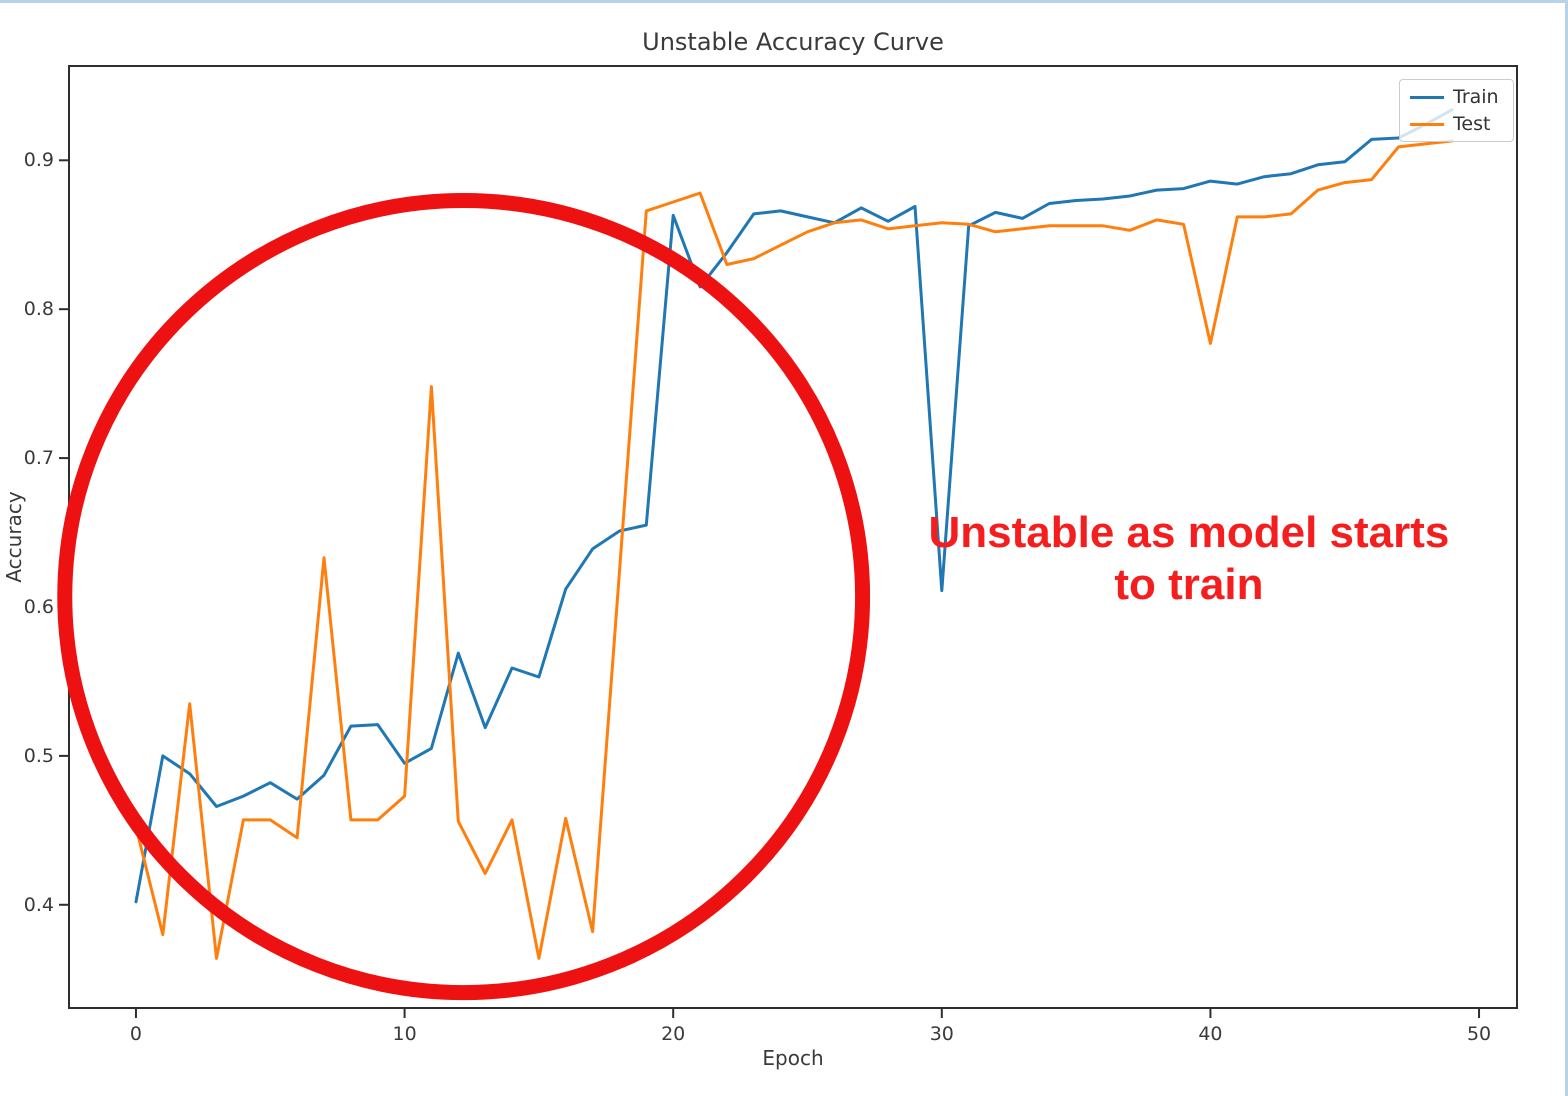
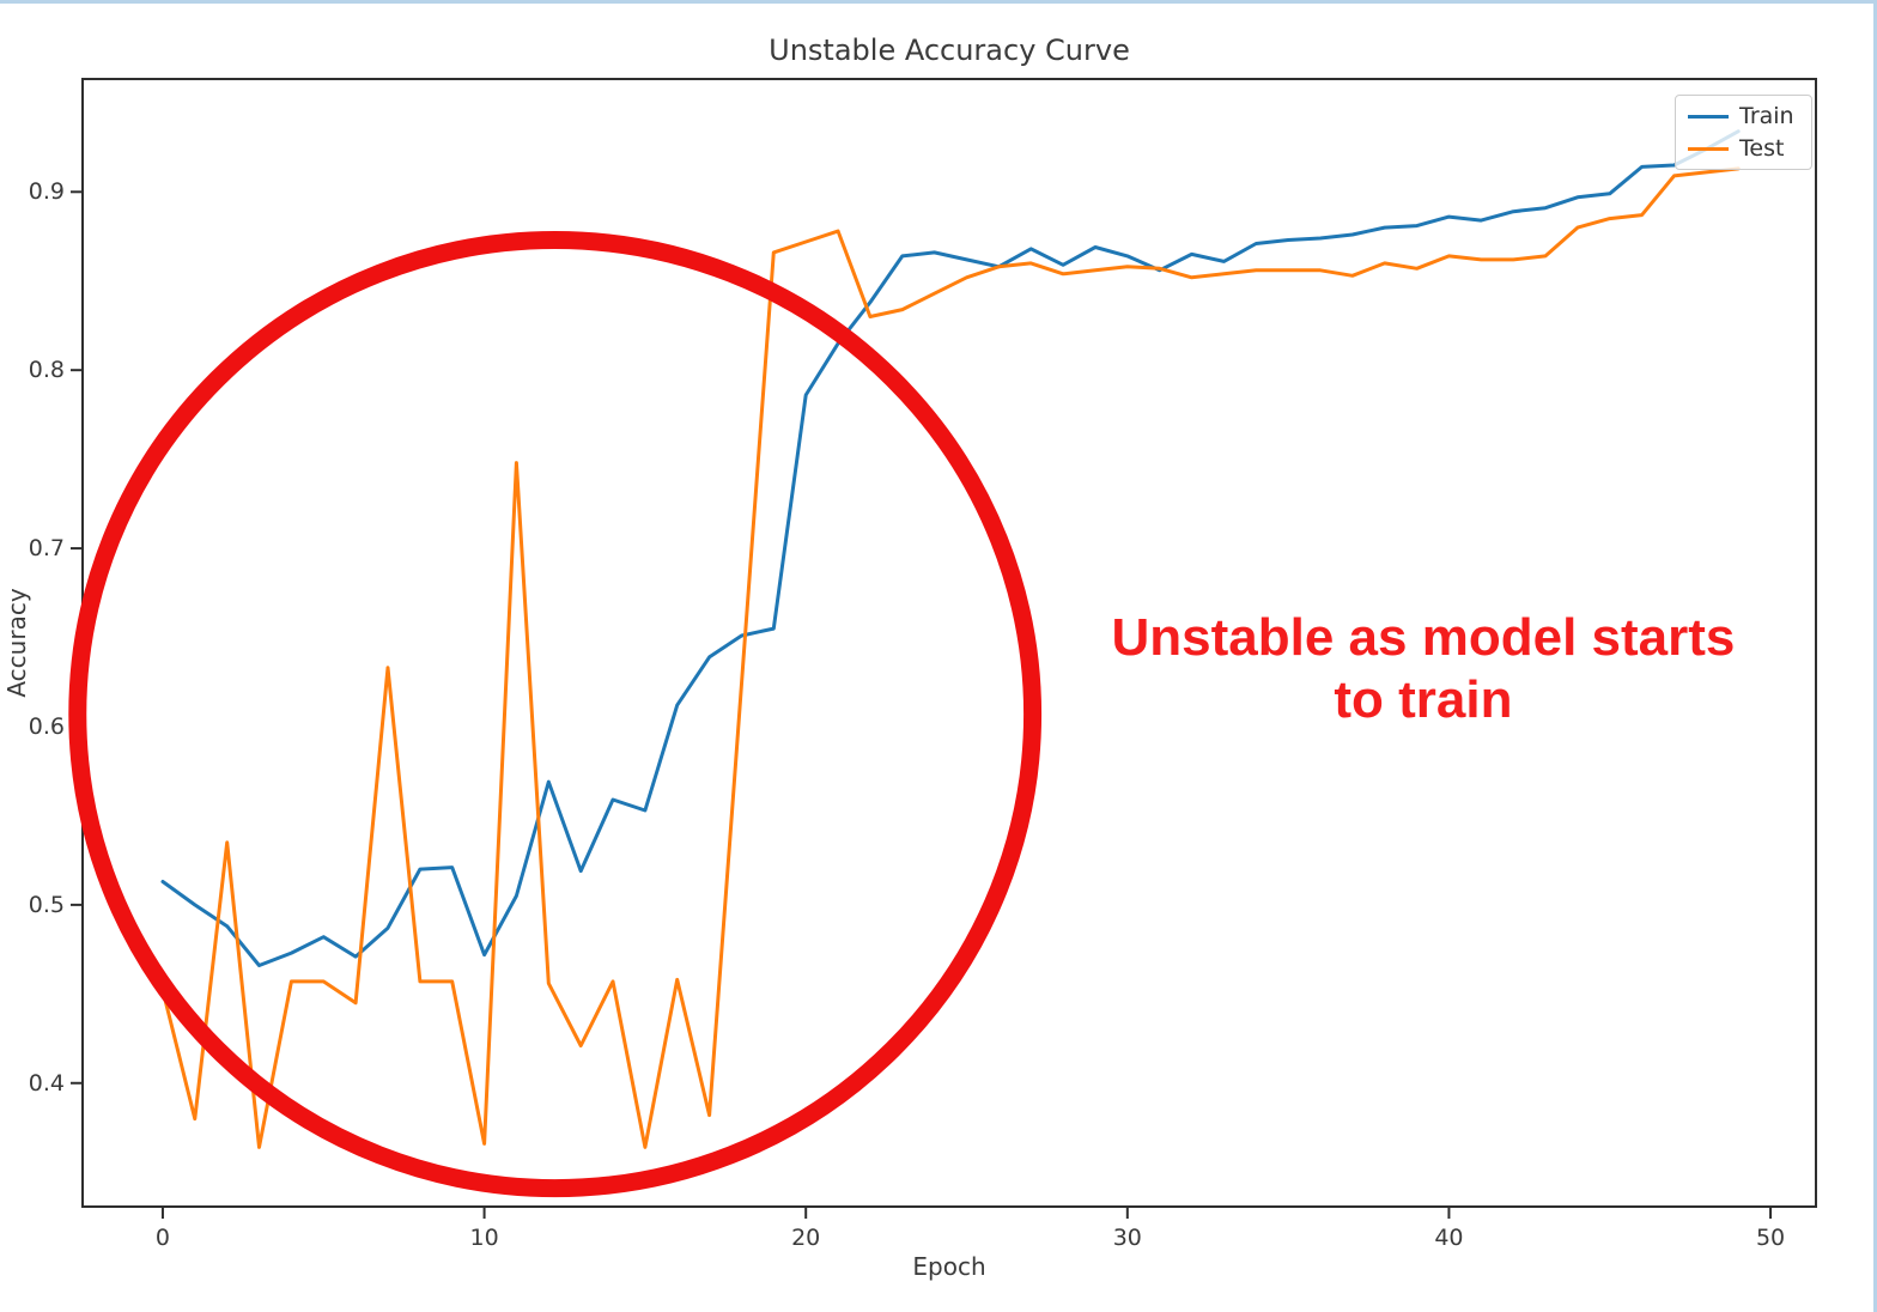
Train/0: 0.402 -> 0.513
Train/10: 0.495 -> 0.472
Test/10: 0.473 -> 0.366
Train/20: 0.863 -> 0.786
Train/30: 0.611 -> 0.864
Test/40: 0.777 -> 0.864
